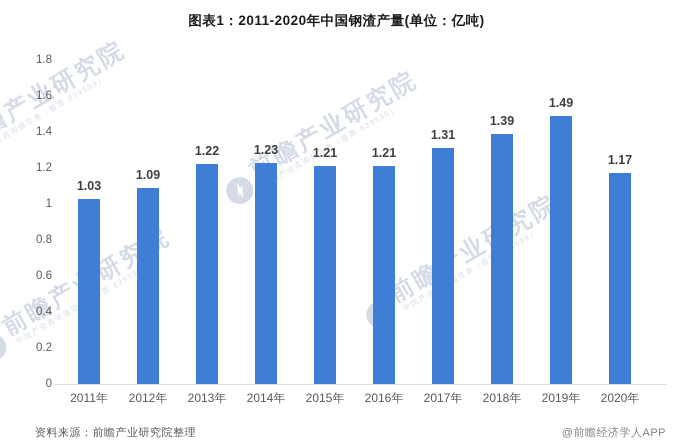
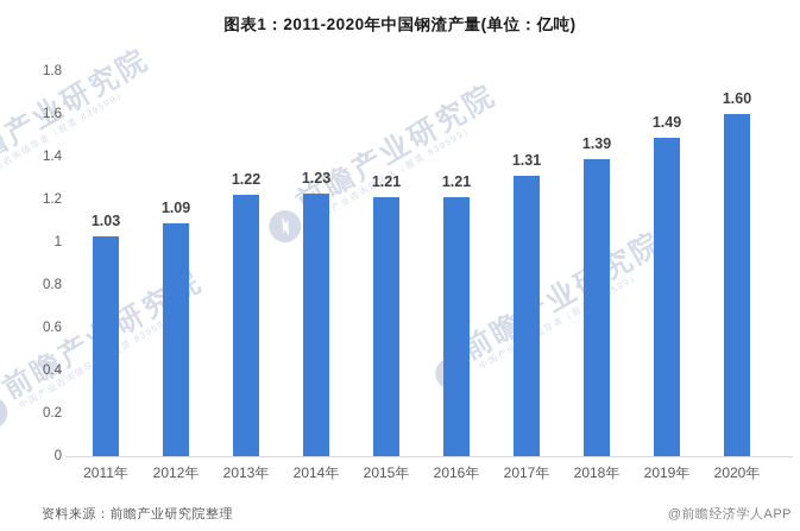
2020年: 1.17 -> 1.60
